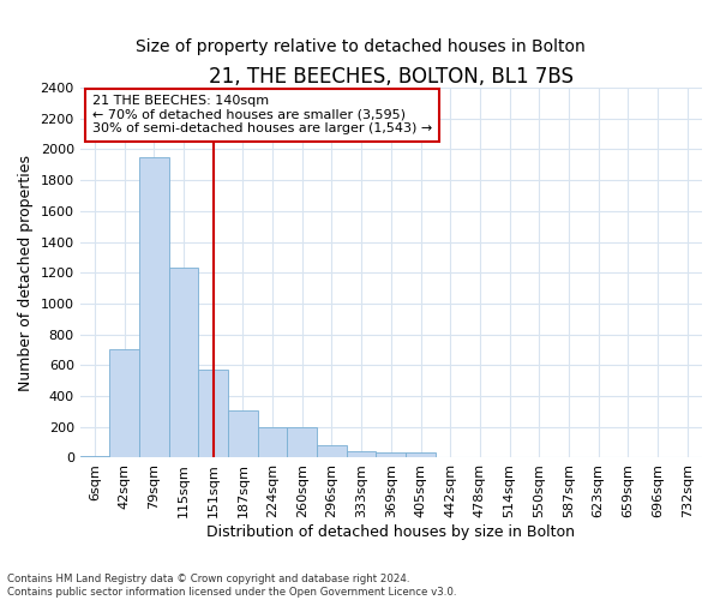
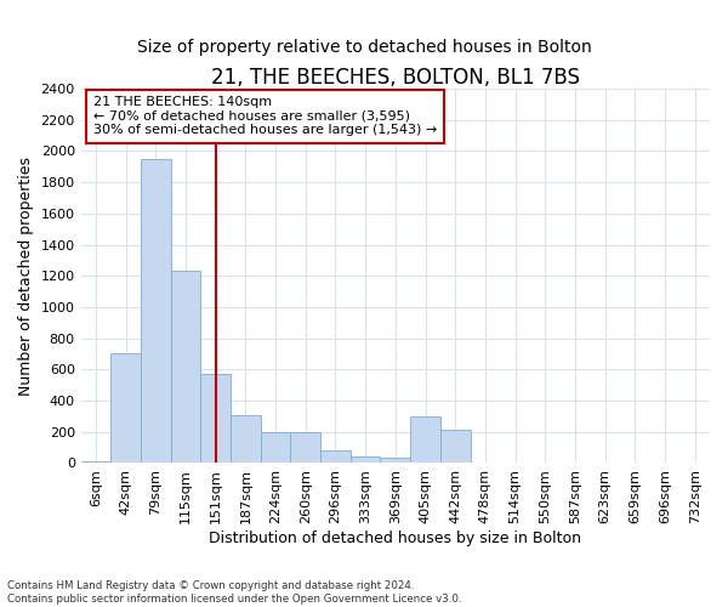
405sqm: 40 -> 300
442sqm: 0 -> 210
